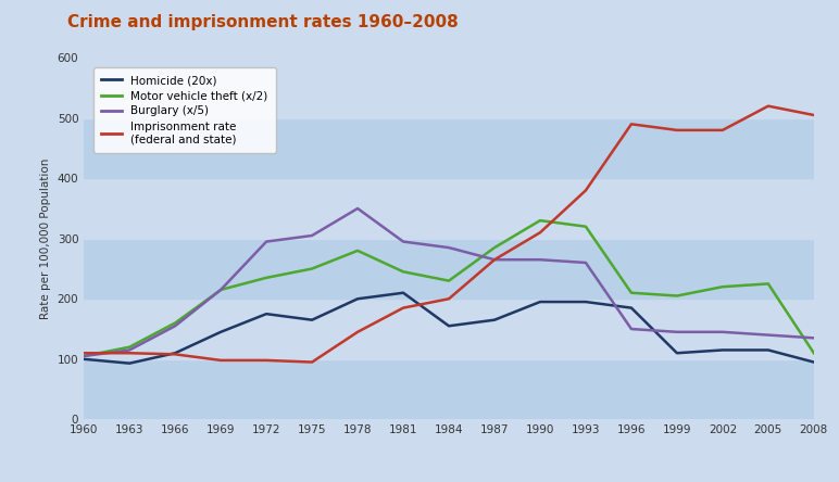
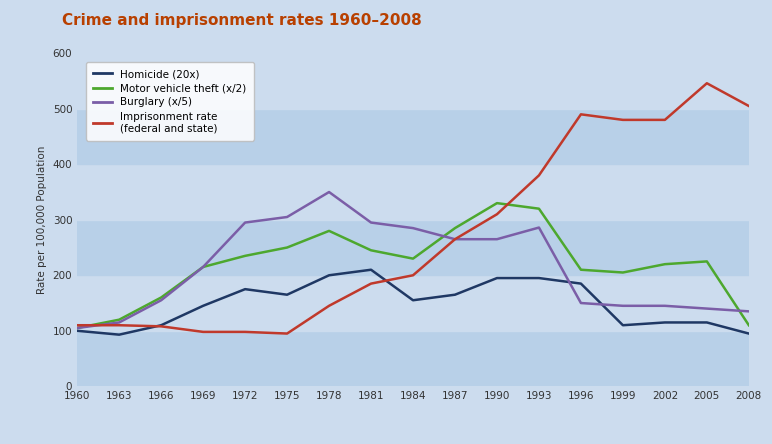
Burglary (x/5)/1993: 260 -> 286
Imprisonment rate (federal and state)/2005: 520 -> 546
